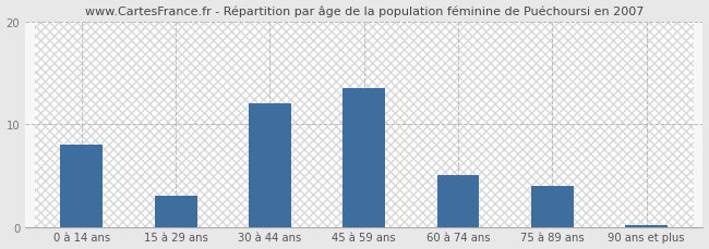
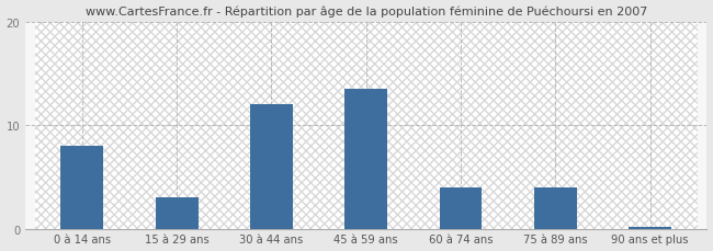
60 à 74 ans: 5.0 -> 4.0
